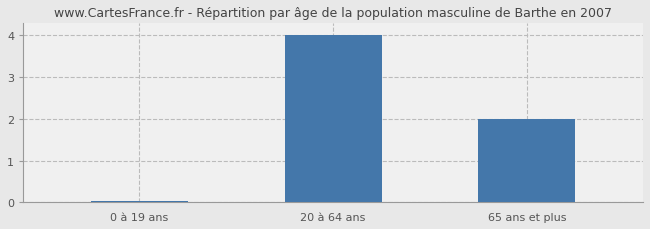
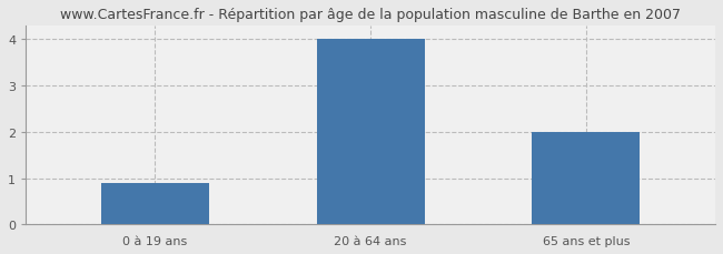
0 à 19 ans: 0.04 -> 0.90
